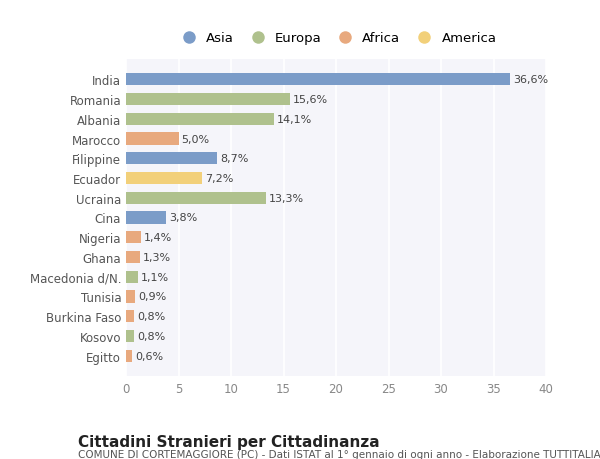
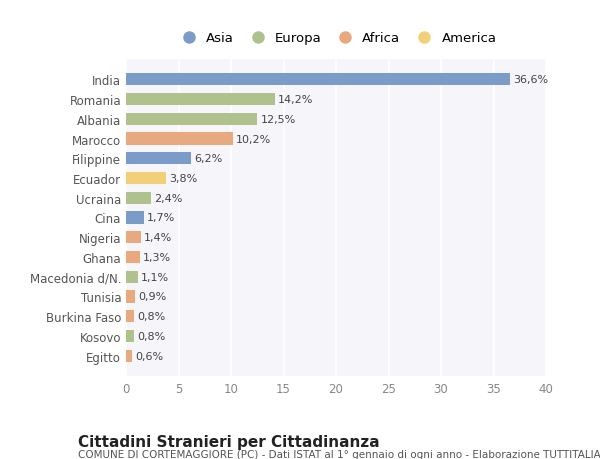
Romania: 15,6% -> 14,2%
Albania: 14,1% -> 12,5%
Marocco: 5,0% -> 10,2%
Filippine: 8,7% -> 6,2%
Ecuador: 7,2% -> 3,8%
Ucraina: 13,3% -> 2,4%
Cina: 3,8% -> 1,7%
